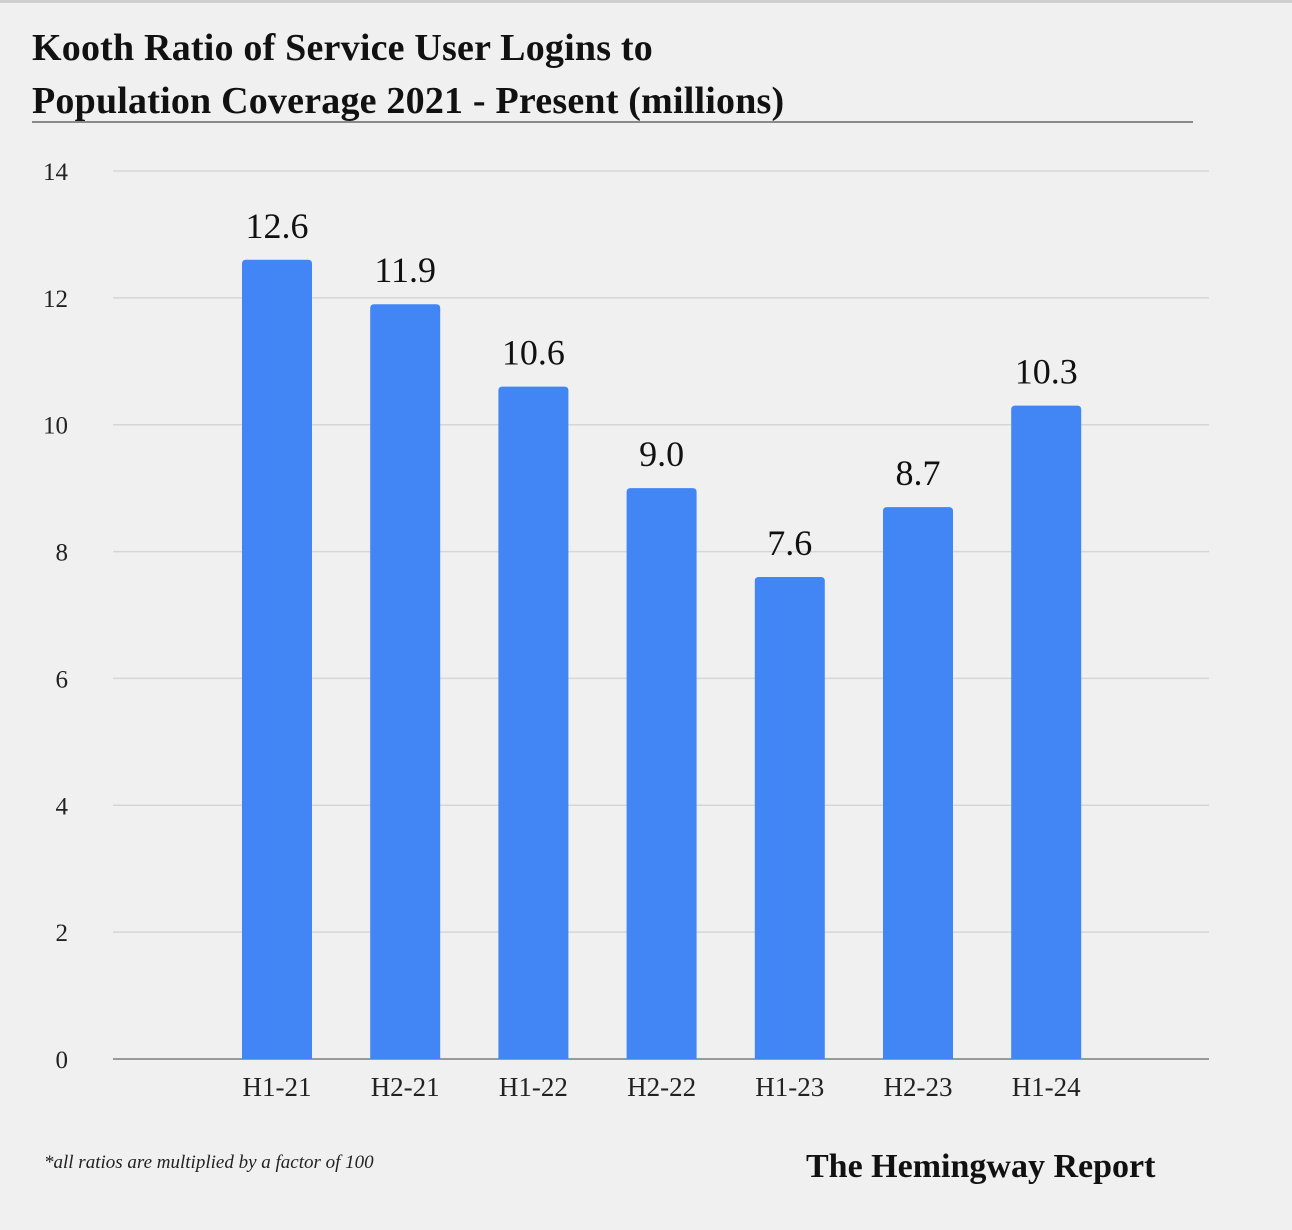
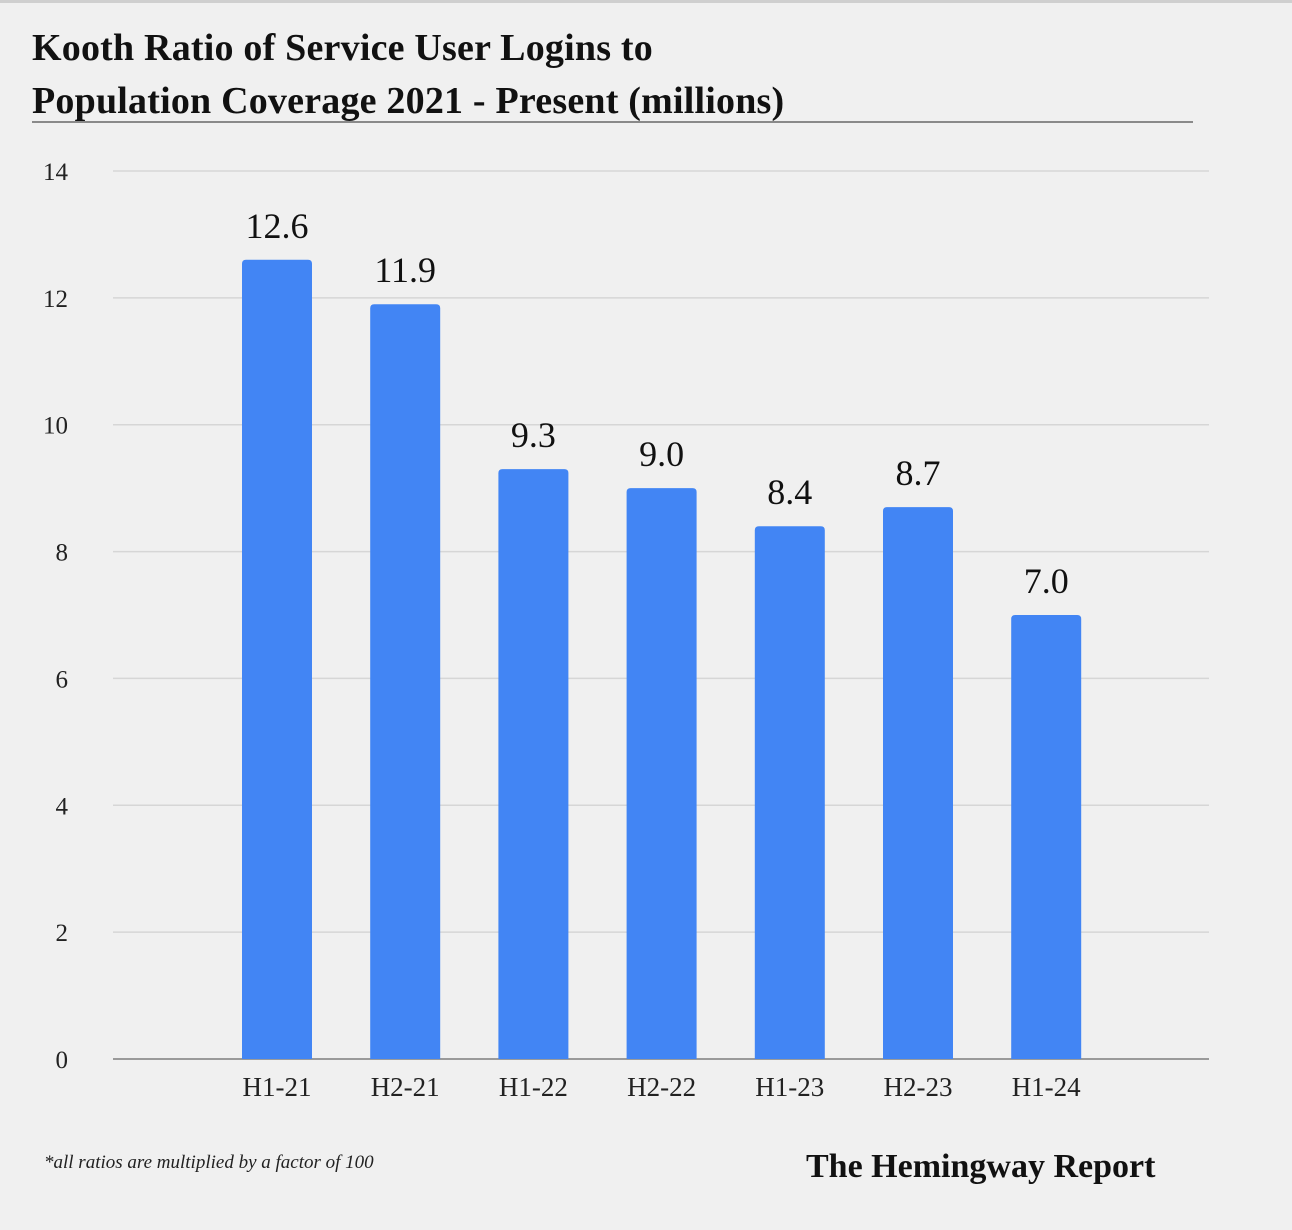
H1-22: 10.6 -> 9.3
H1-23: 7.6 -> 8.4
H1-24: 10.3 -> 7.0
